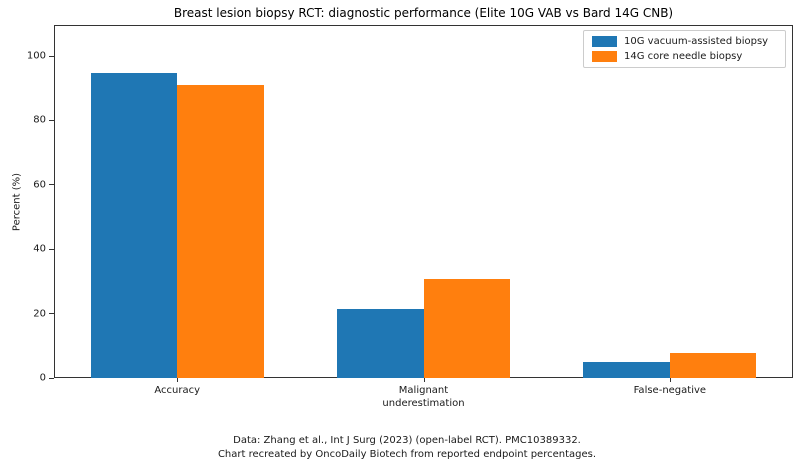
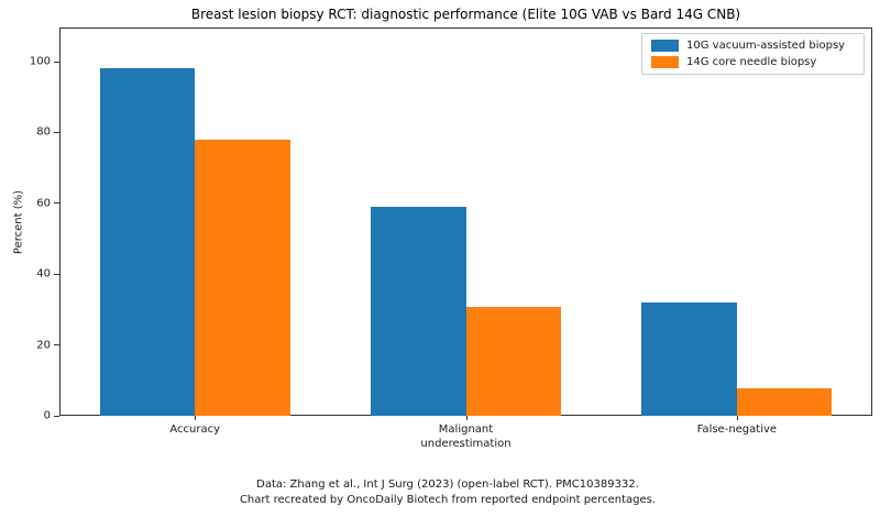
10G vacuum-assisted biopsy/Accuracy: 95 -> 98
14G core needle biopsy/Accuracy: 91 -> 78
10G vacuum-assisted biopsy/Malignant underestimation: 21 -> 59
10G vacuum-assisted biopsy/False-negative: 5 -> 32
